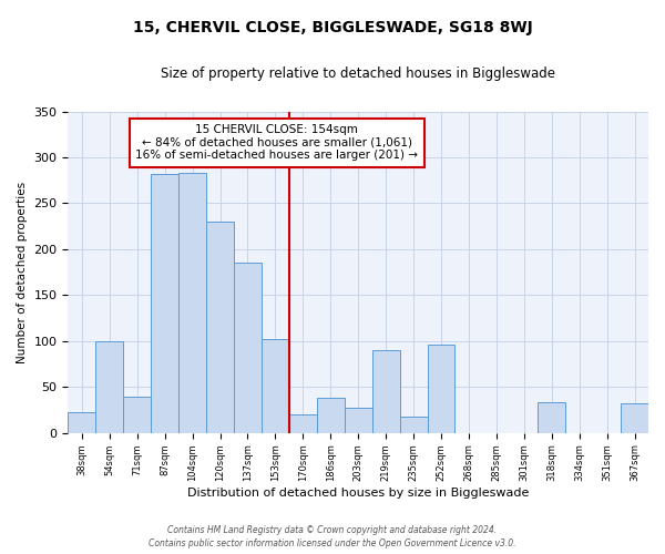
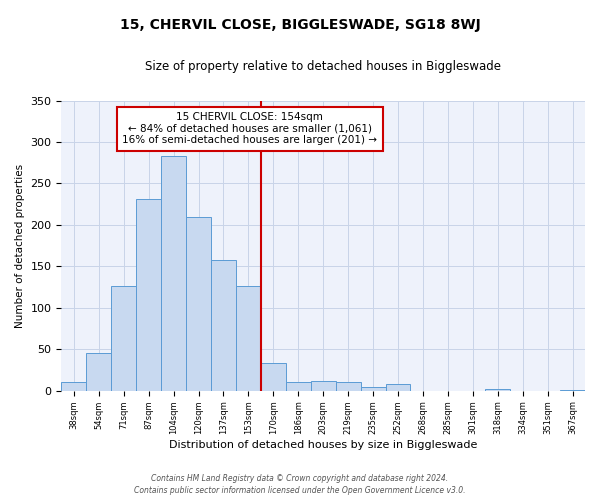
38sqm: 22 -> 10
54sqm: 100 -> 46
71sqm: 40 -> 126
87sqm: 282 -> 231
120sqm: 230 -> 210
137sqm: 186 -> 158
153sqm: 102 -> 126
170sqm: 20 -> 33
186sqm: 38 -> 11
203sqm: 28 -> 12
219sqm: 90 -> 10
235sqm: 18 -> 5
252sqm: 96 -> 8
318sqm: 34 -> 2
367sqm: 32 -> 1
